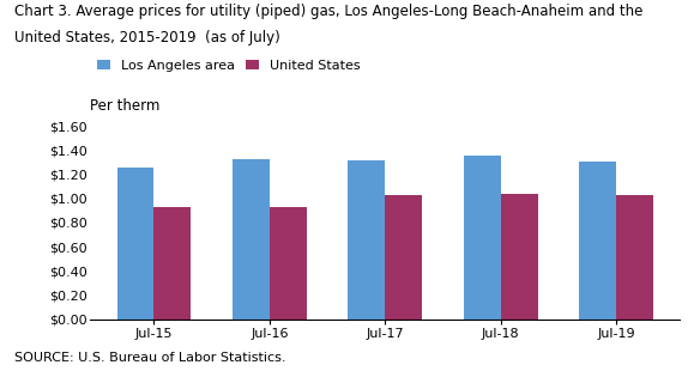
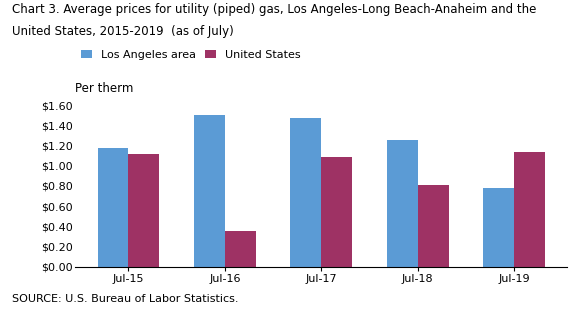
Los Angeles area/Jul-15: $1.26 -> $1.18
United States/Jul-15: $0.93 -> $1.12
Los Angeles area/Jul-16: $1.33 -> $1.50
United States/Jul-16: $0.93 -> $0.35
Los Angeles area/Jul-17: $1.32 -> $1.47
United States/Jul-17: $1.03 -> $1.09
Los Angeles area/Jul-18: $1.36 -> $1.26
United States/Jul-18: $1.04 -> $0.81
Los Angeles area/Jul-19: $1.31 -> $0.78
United States/Jul-19: $1.03 -> $1.14
